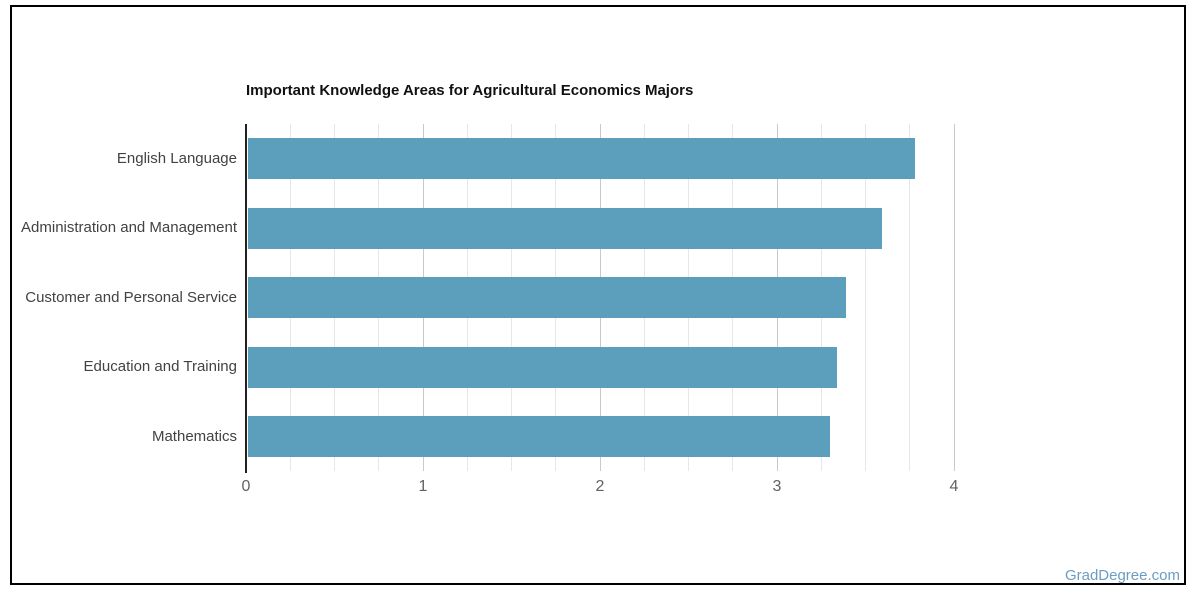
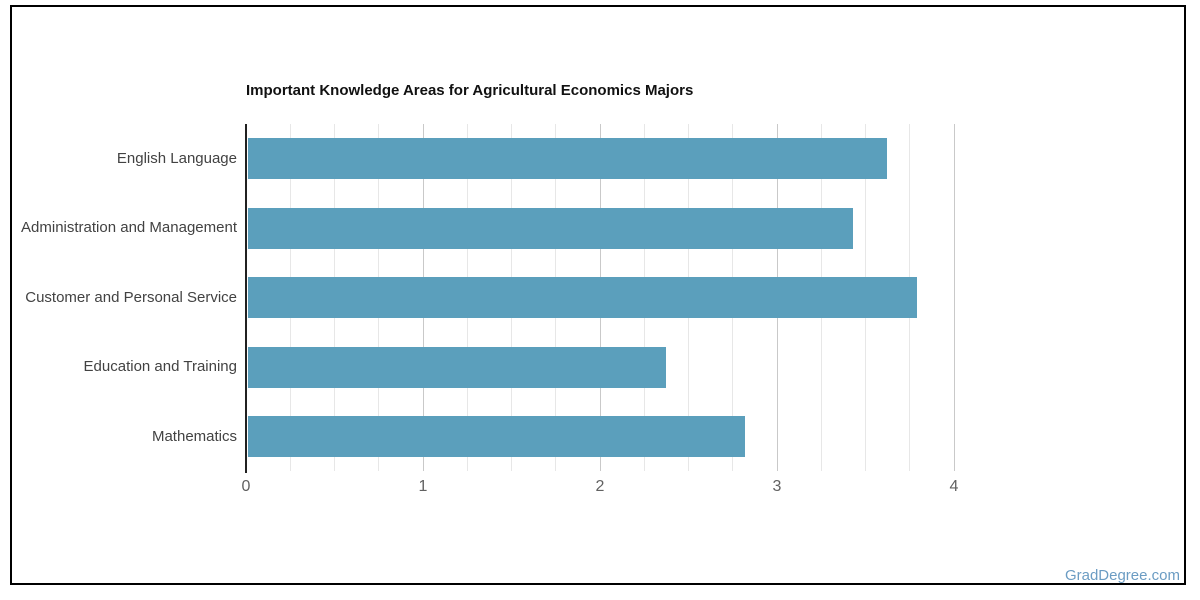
English Language: 3.77 -> 3.61
Administration and Management: 3.58 -> 3.42
Customer and Personal Service: 3.38 -> 3.78
Education and Training: 3.33 -> 2.36
Mathematics: 3.29 -> 2.81
